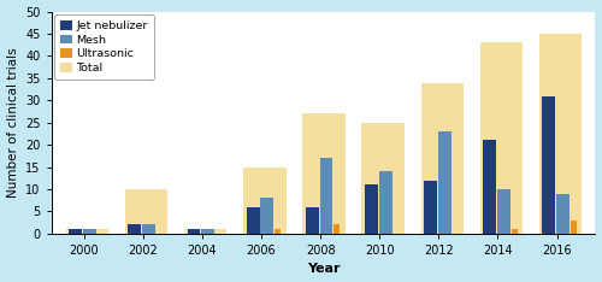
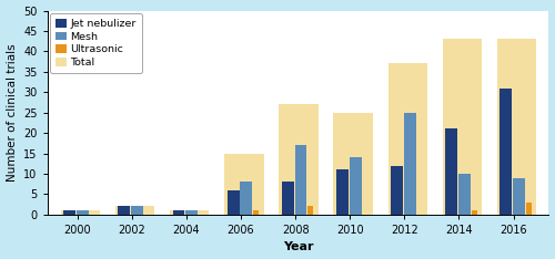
Total/2002: 10 -> 2
Jet nebulizer/2008: 6 -> 8
Total/2012: 34 -> 37
Mesh/2012: 23 -> 25
Total/2016: 45 -> 43
